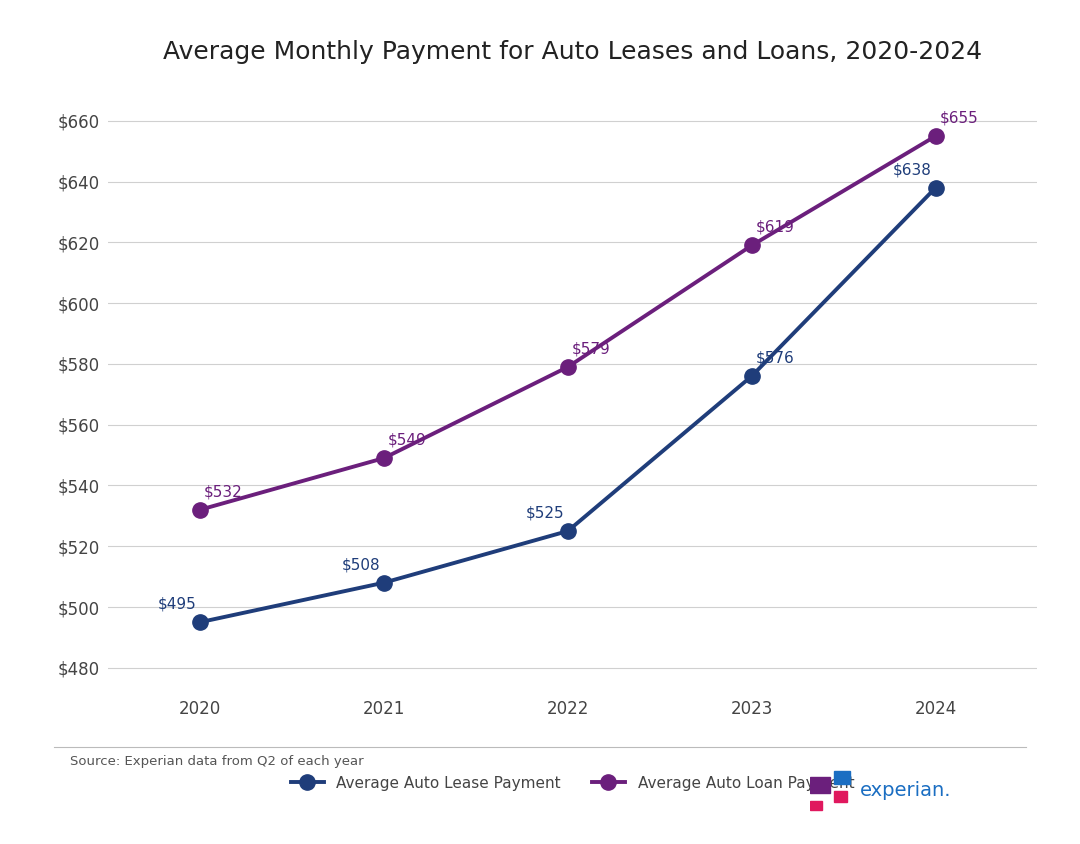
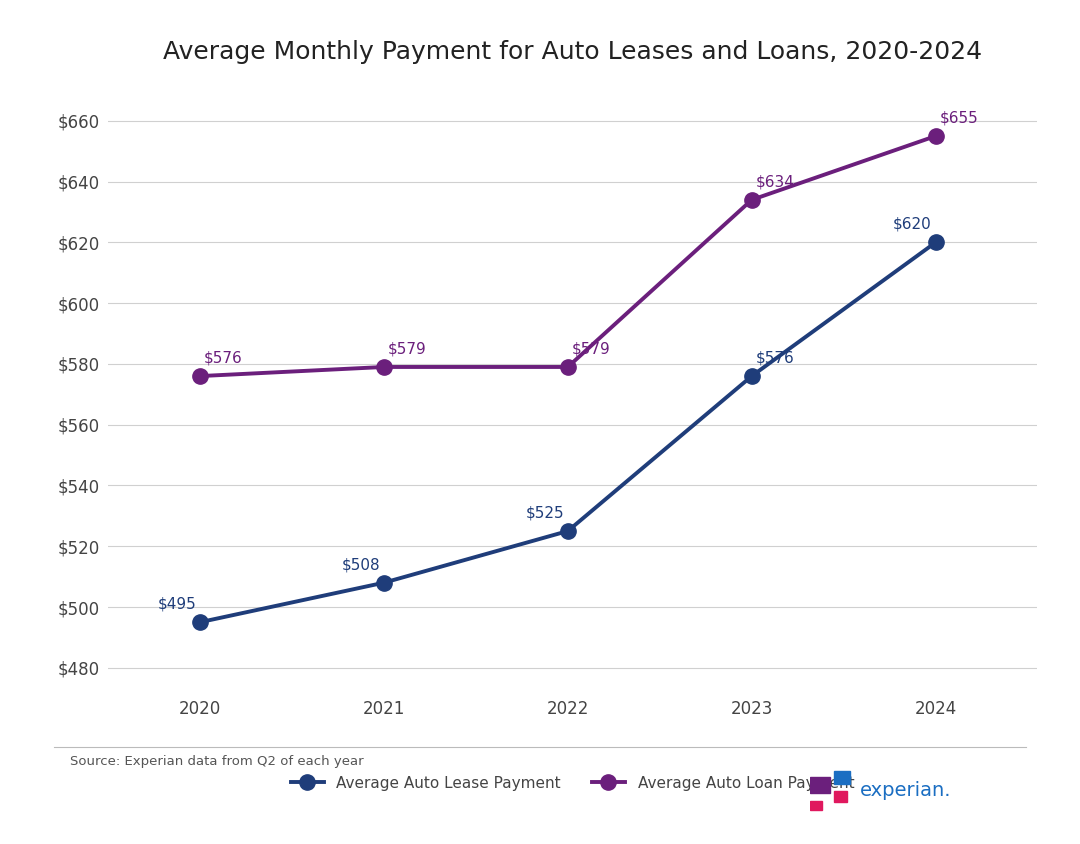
Average Auto Loan Payment/2020: $532 -> $576
Average Auto Loan Payment/2021: $549 -> $579
Average Auto Loan Payment/2023: $619 -> $634
Average Auto Lease Payment/2024: $638 -> $620
